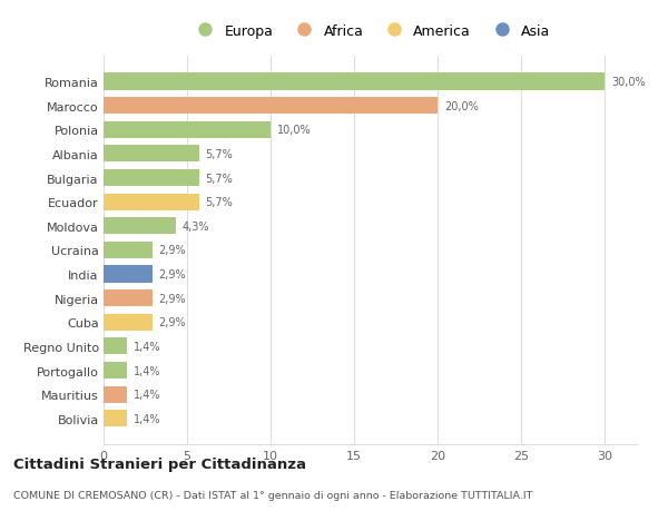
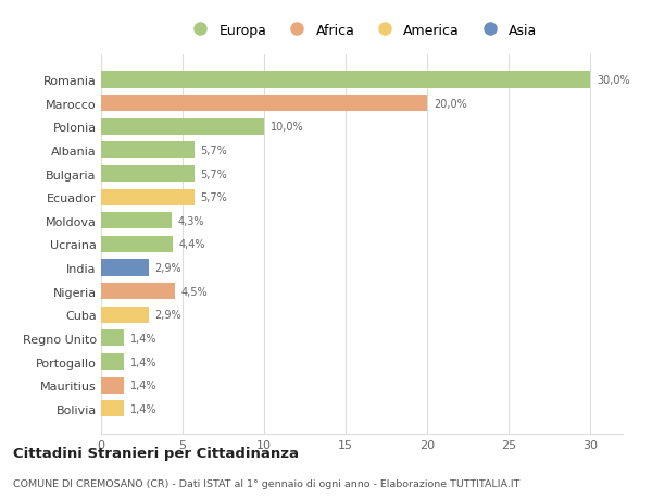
Ucraina: 2,9% -> 4,4%
Nigeria: 2,9% -> 4,5%
